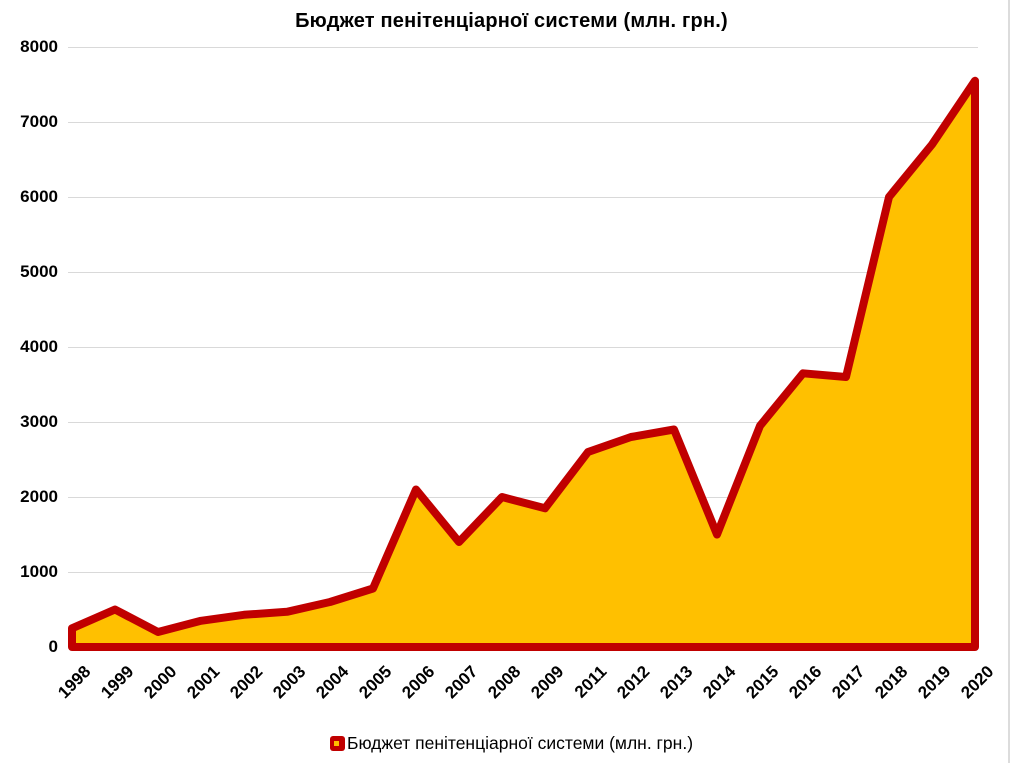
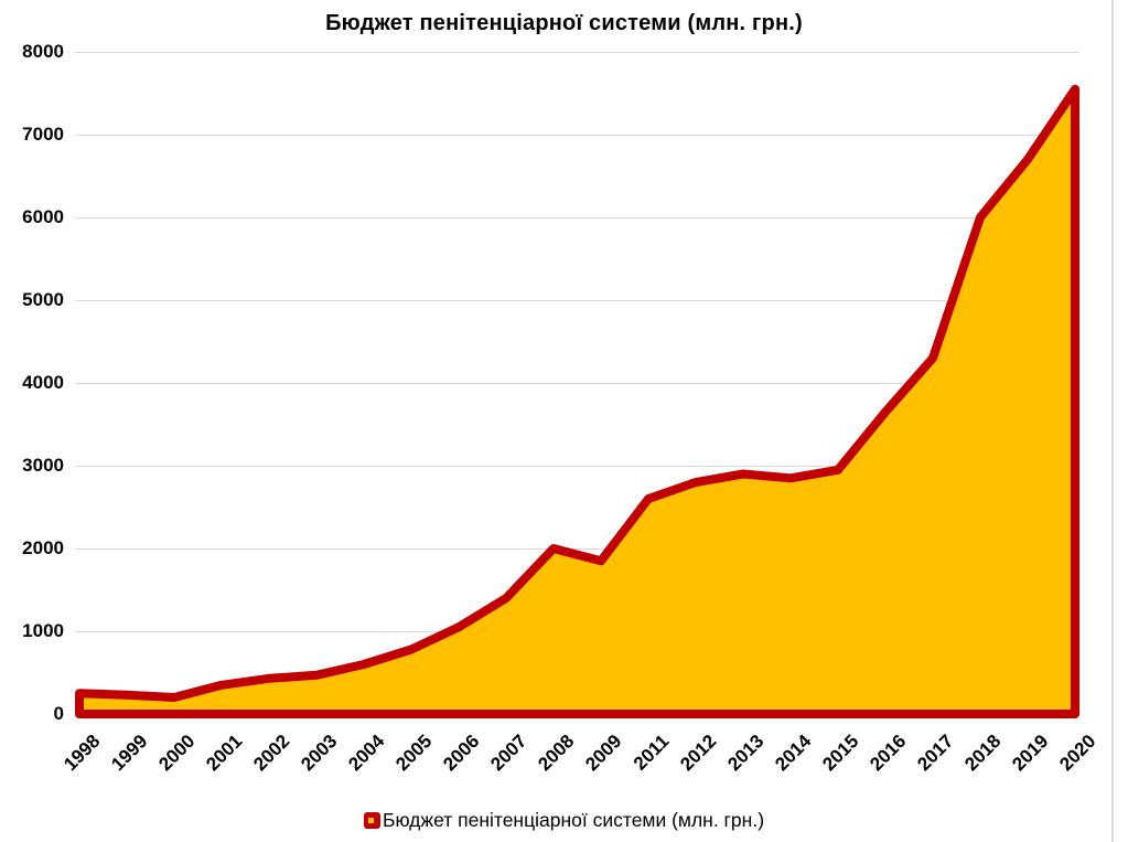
1999: 500 -> 200
2006: 2100 -> 1000
2014: 1500 -> 2800
2017: 3600 -> 4300
